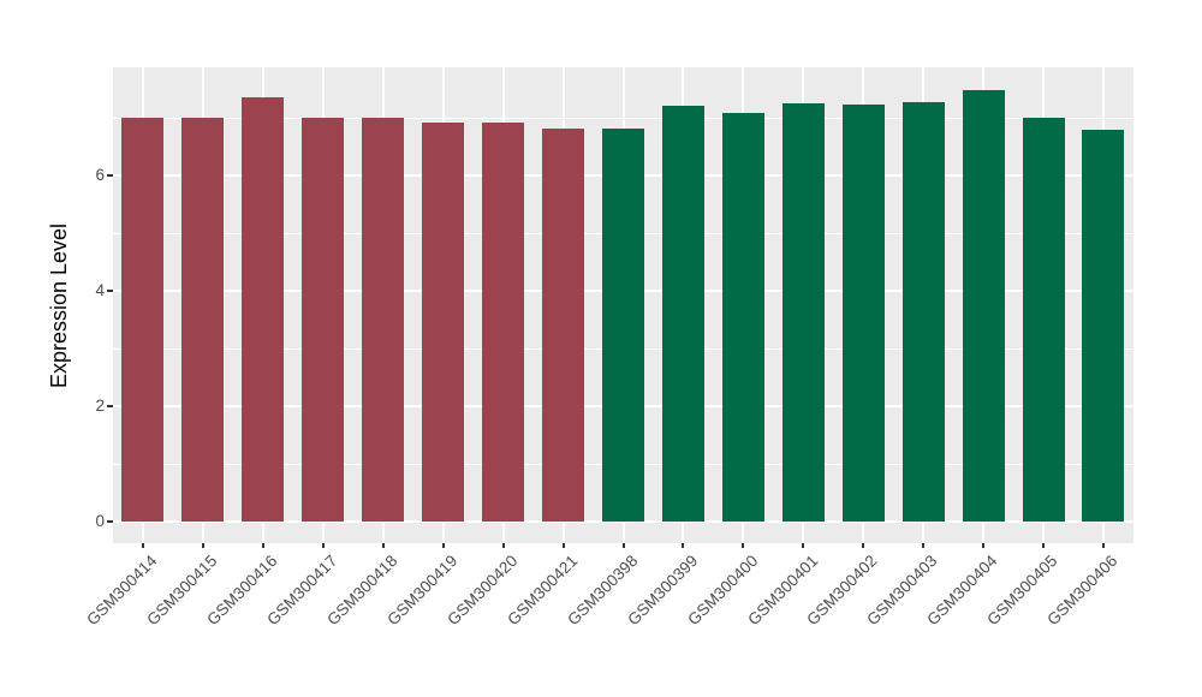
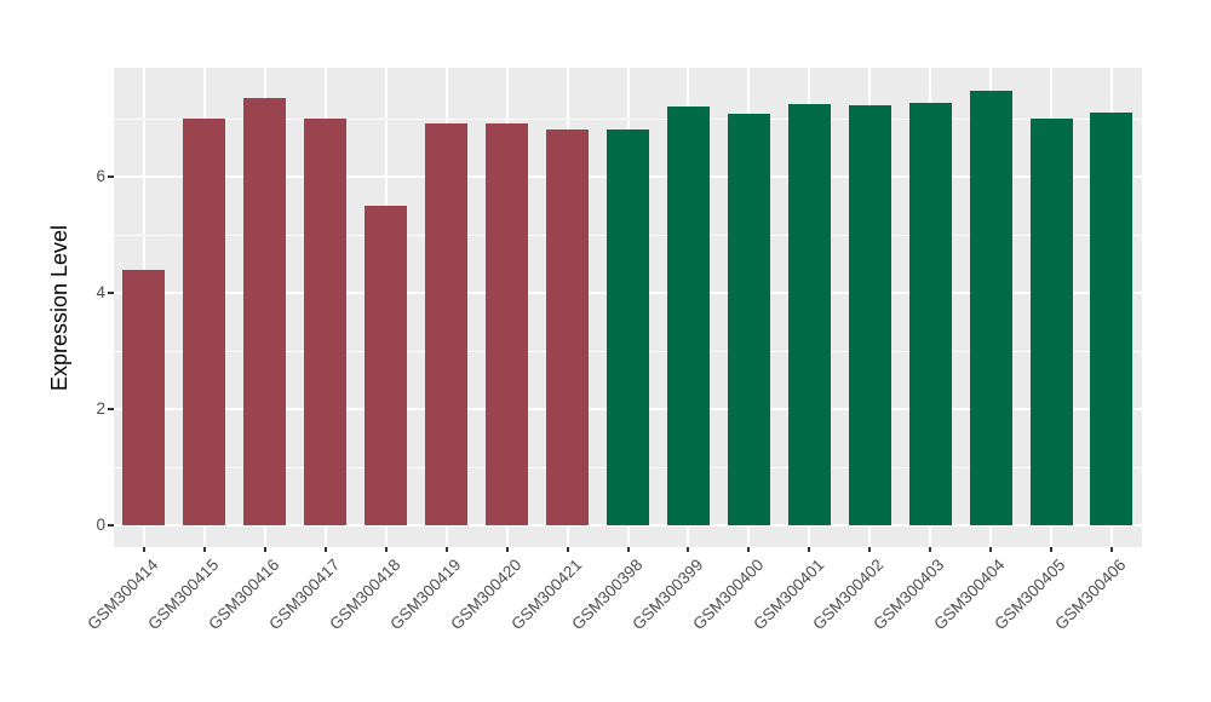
GSM300414: 7.0 -> 4.4
GSM300418: 7.0 -> 5.5
GSM300406: 6.8 -> 7.1
